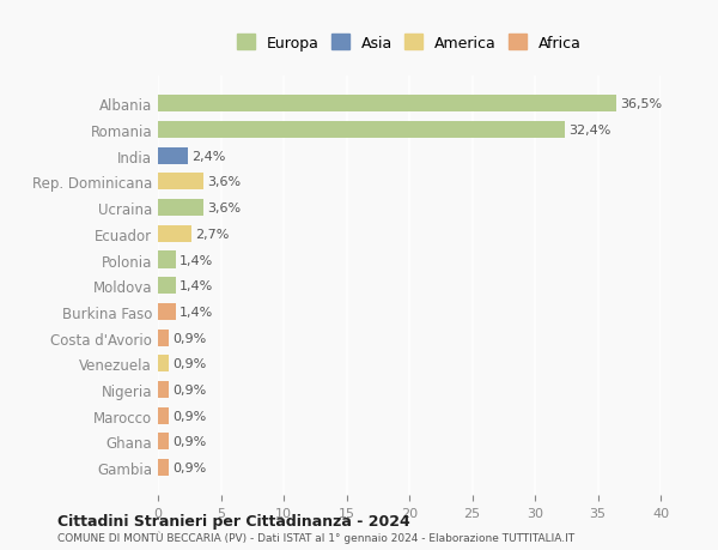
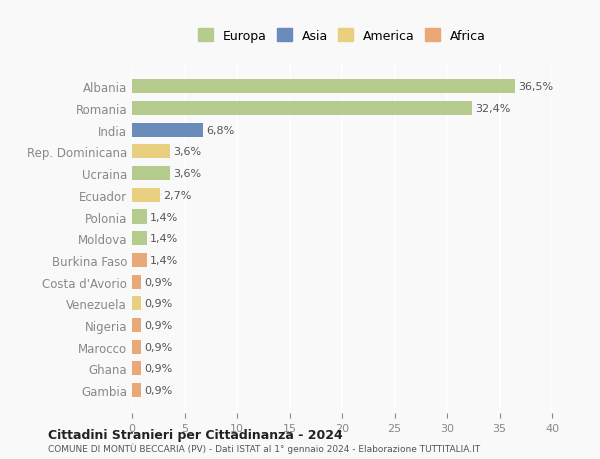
India: 2,4% -> 6,8%
